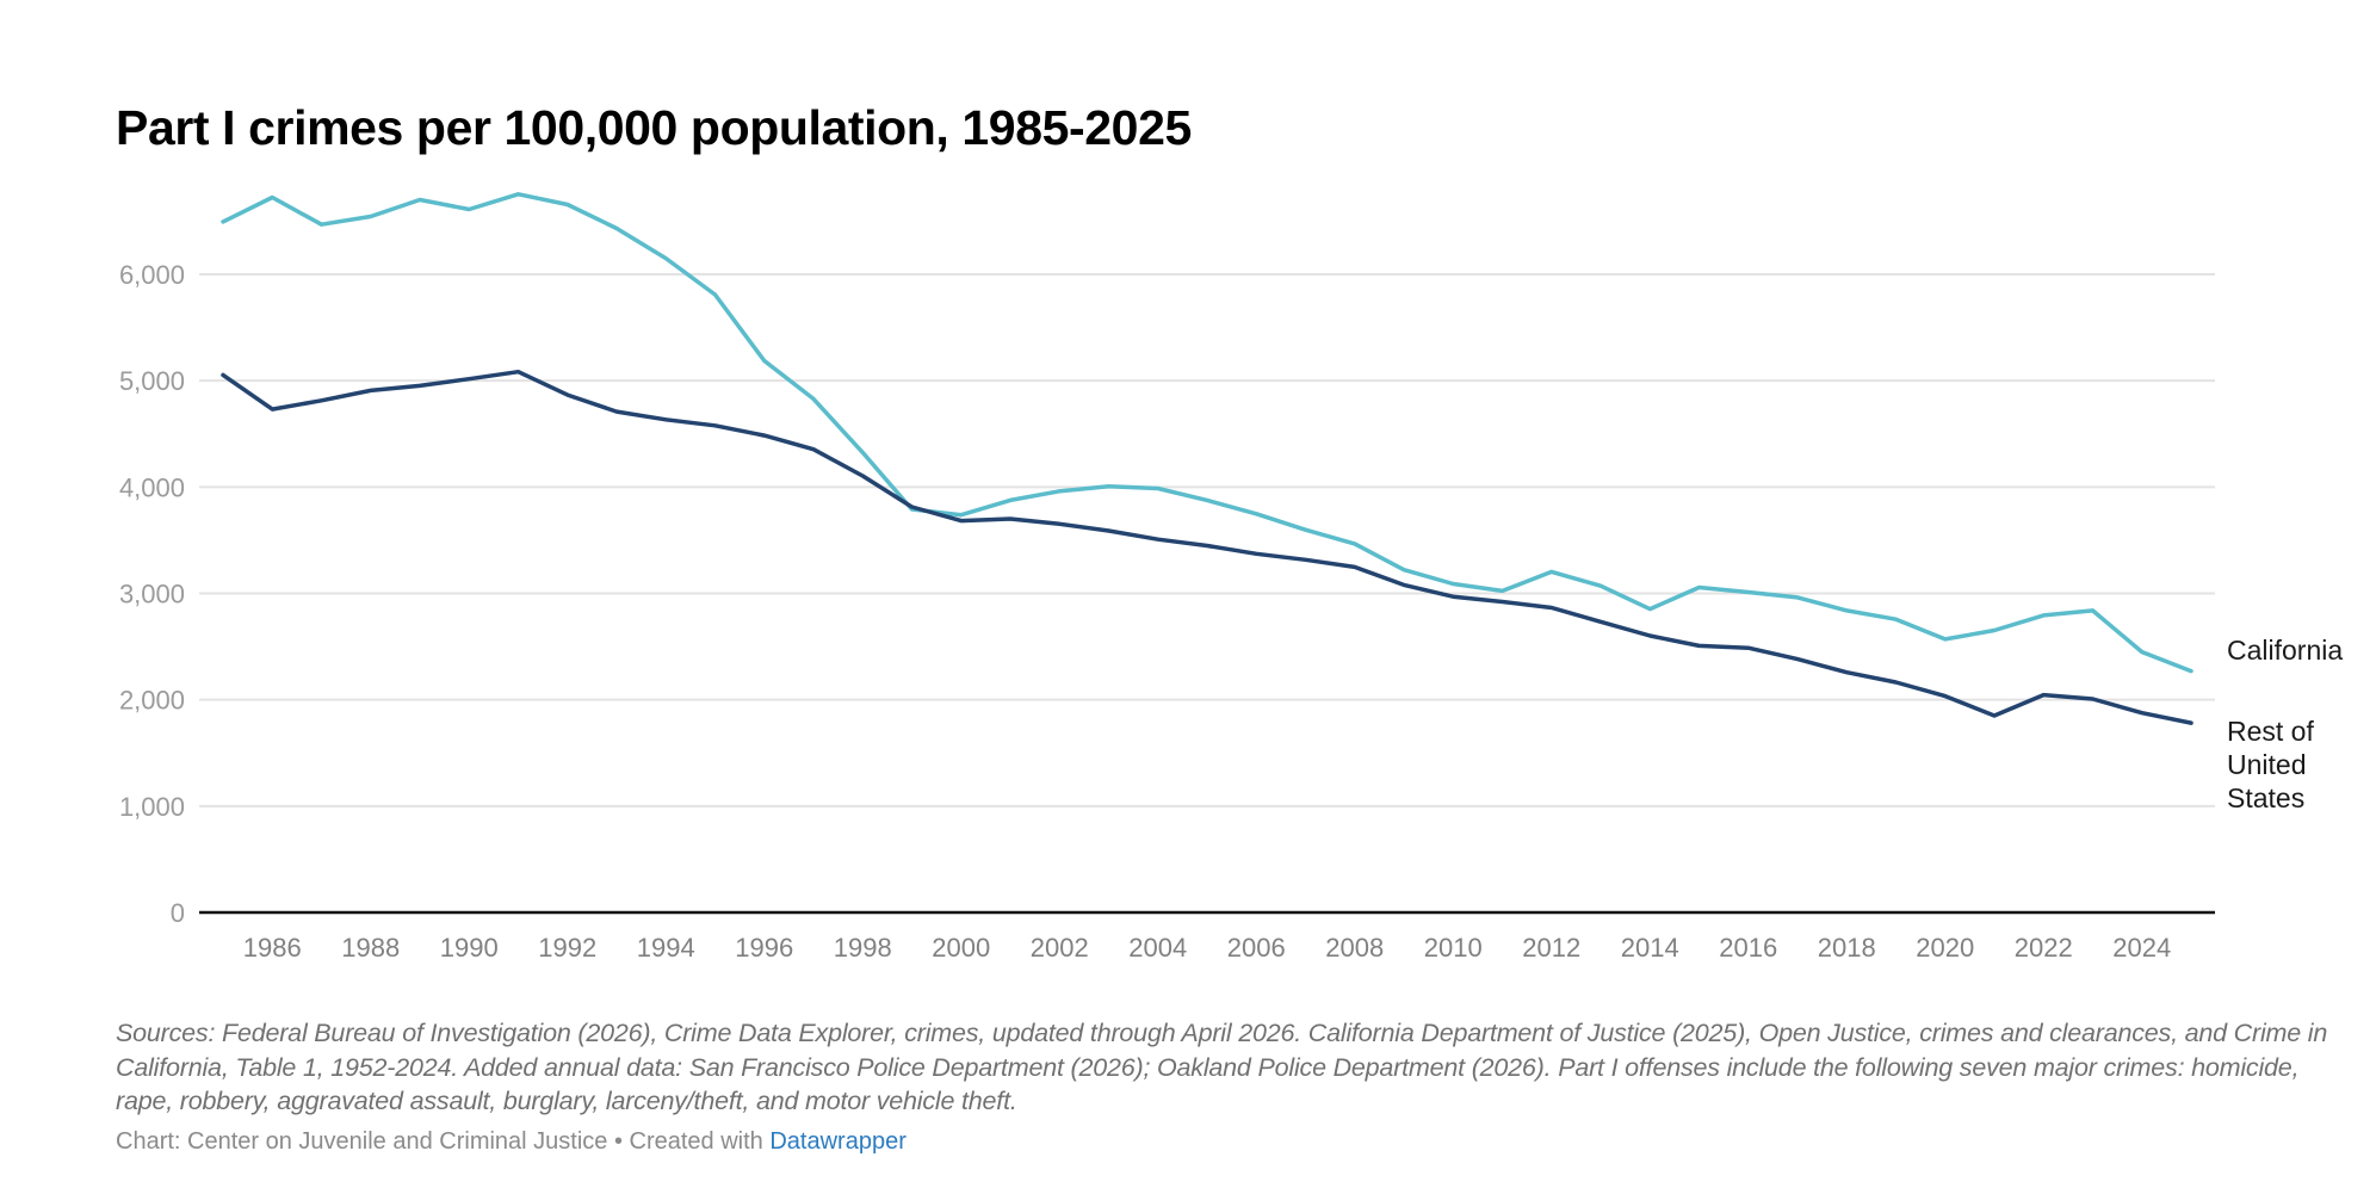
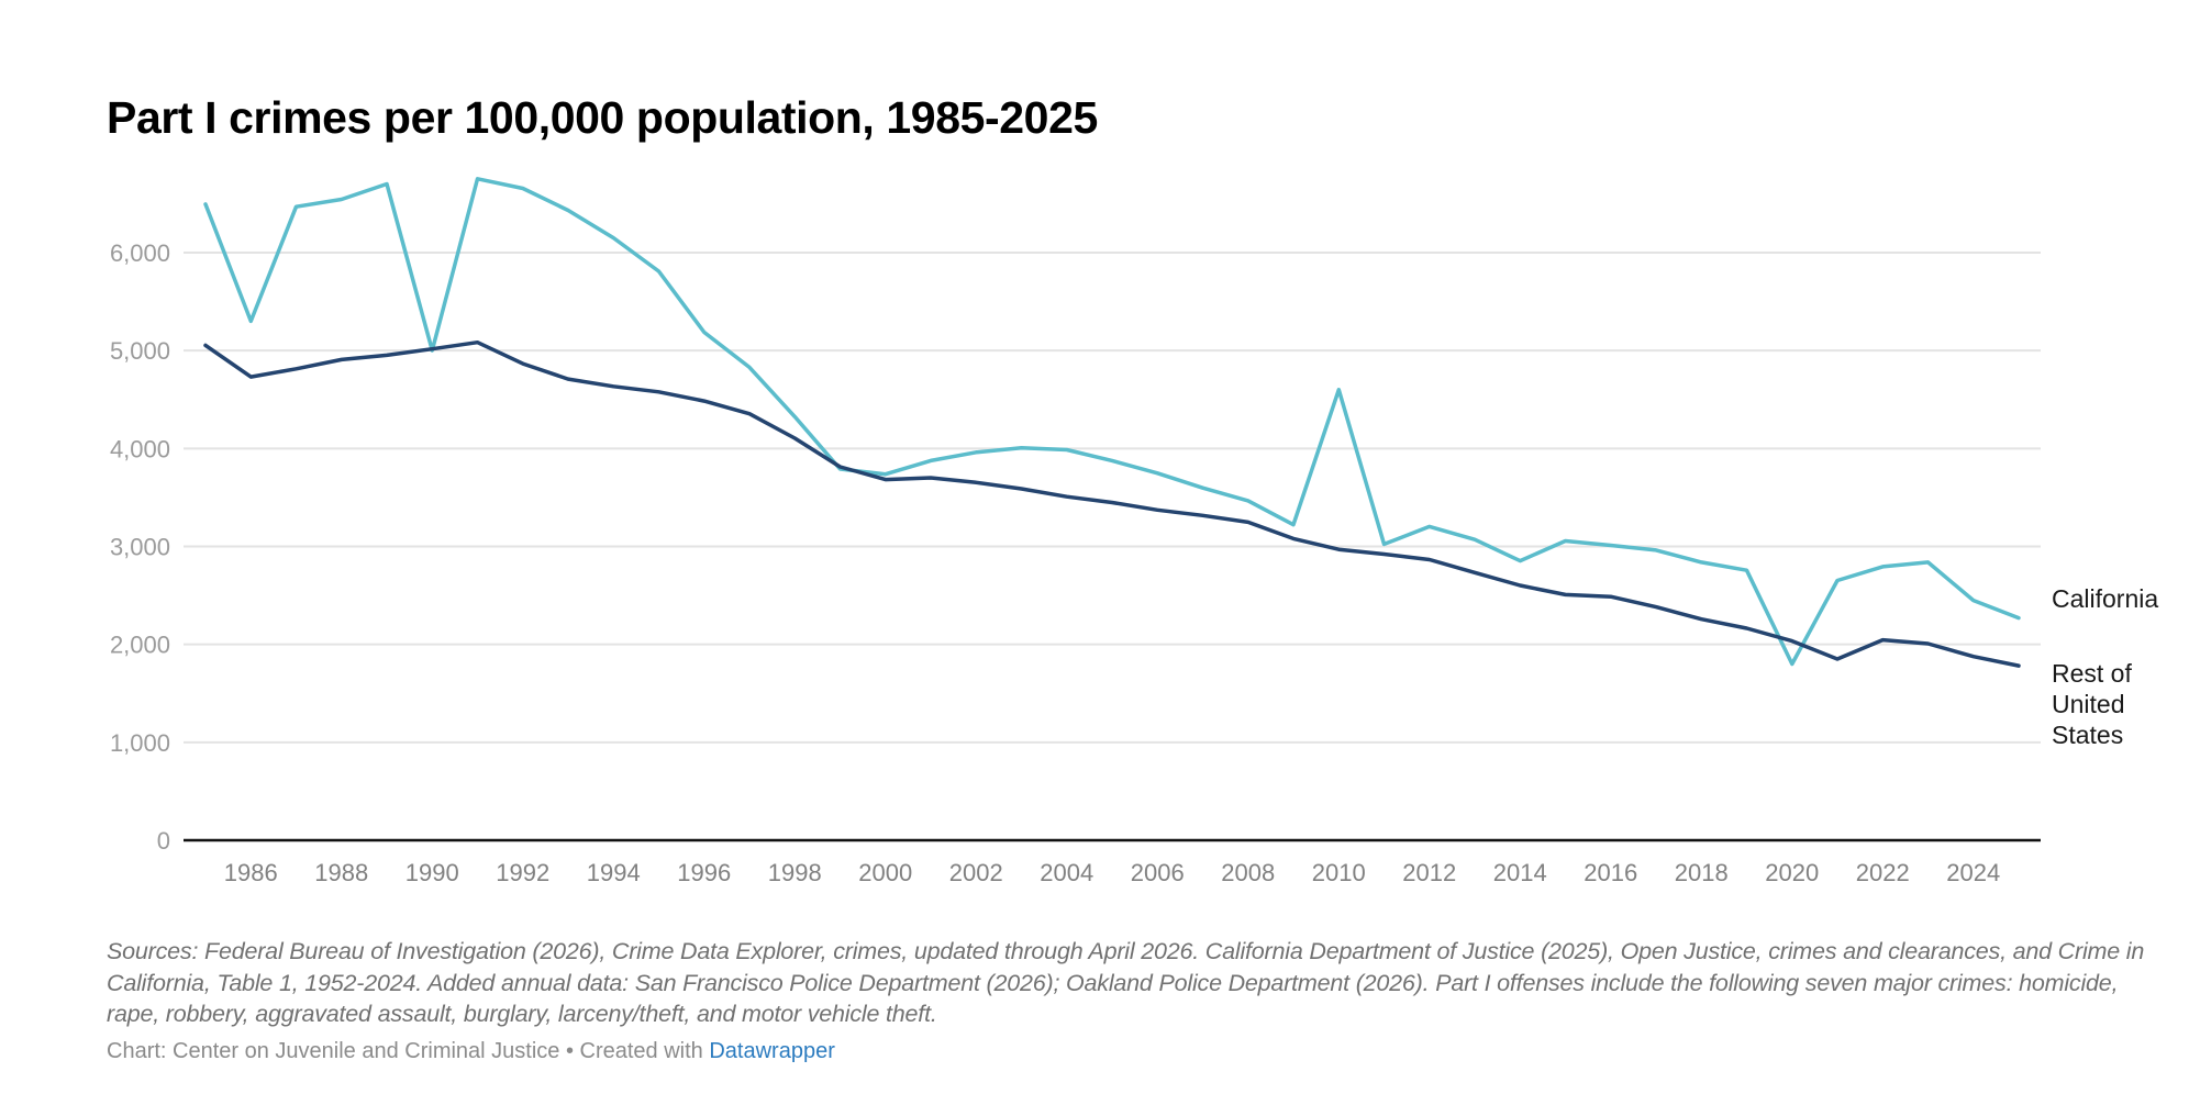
California/1986: 6700 -> 5300
California/1990: 6600 -> 5000
California/2010: 3100 -> 4600
California/2020: 2600 -> 1800
